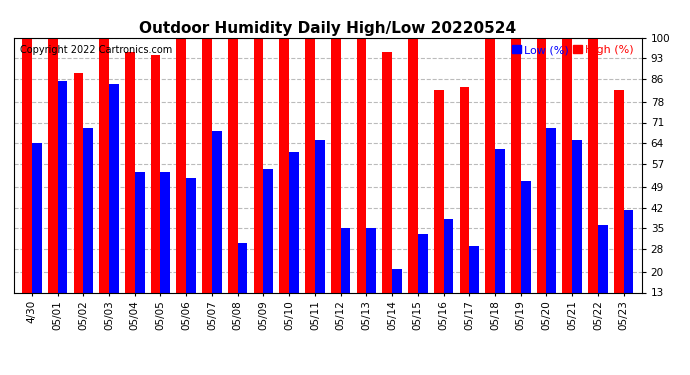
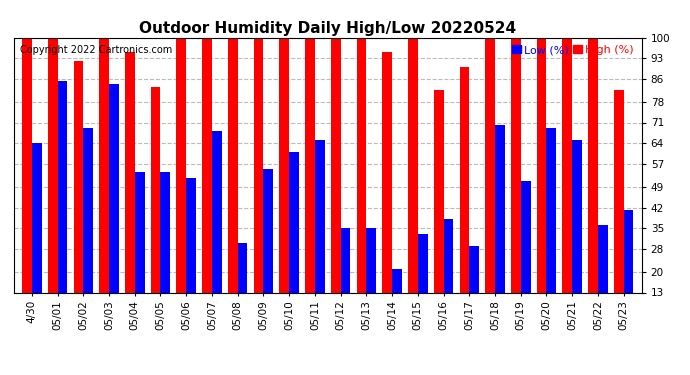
High (%)/05/02: 88 -> 92
High (%)/05/05: 94 -> 83
High (%)/05/17: 83 -> 90
Low (%)/05/18: 62 -> 70
